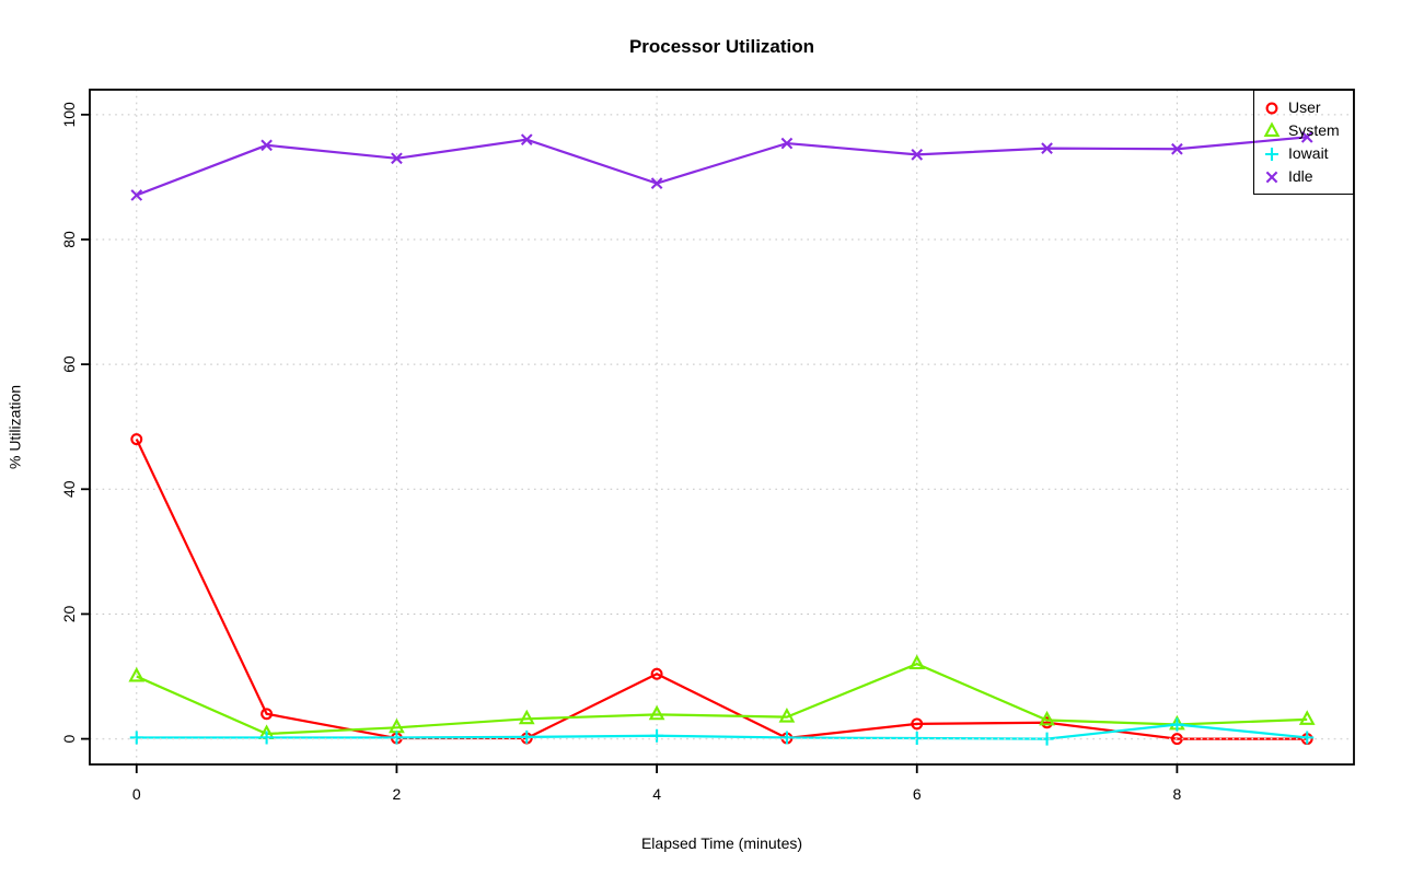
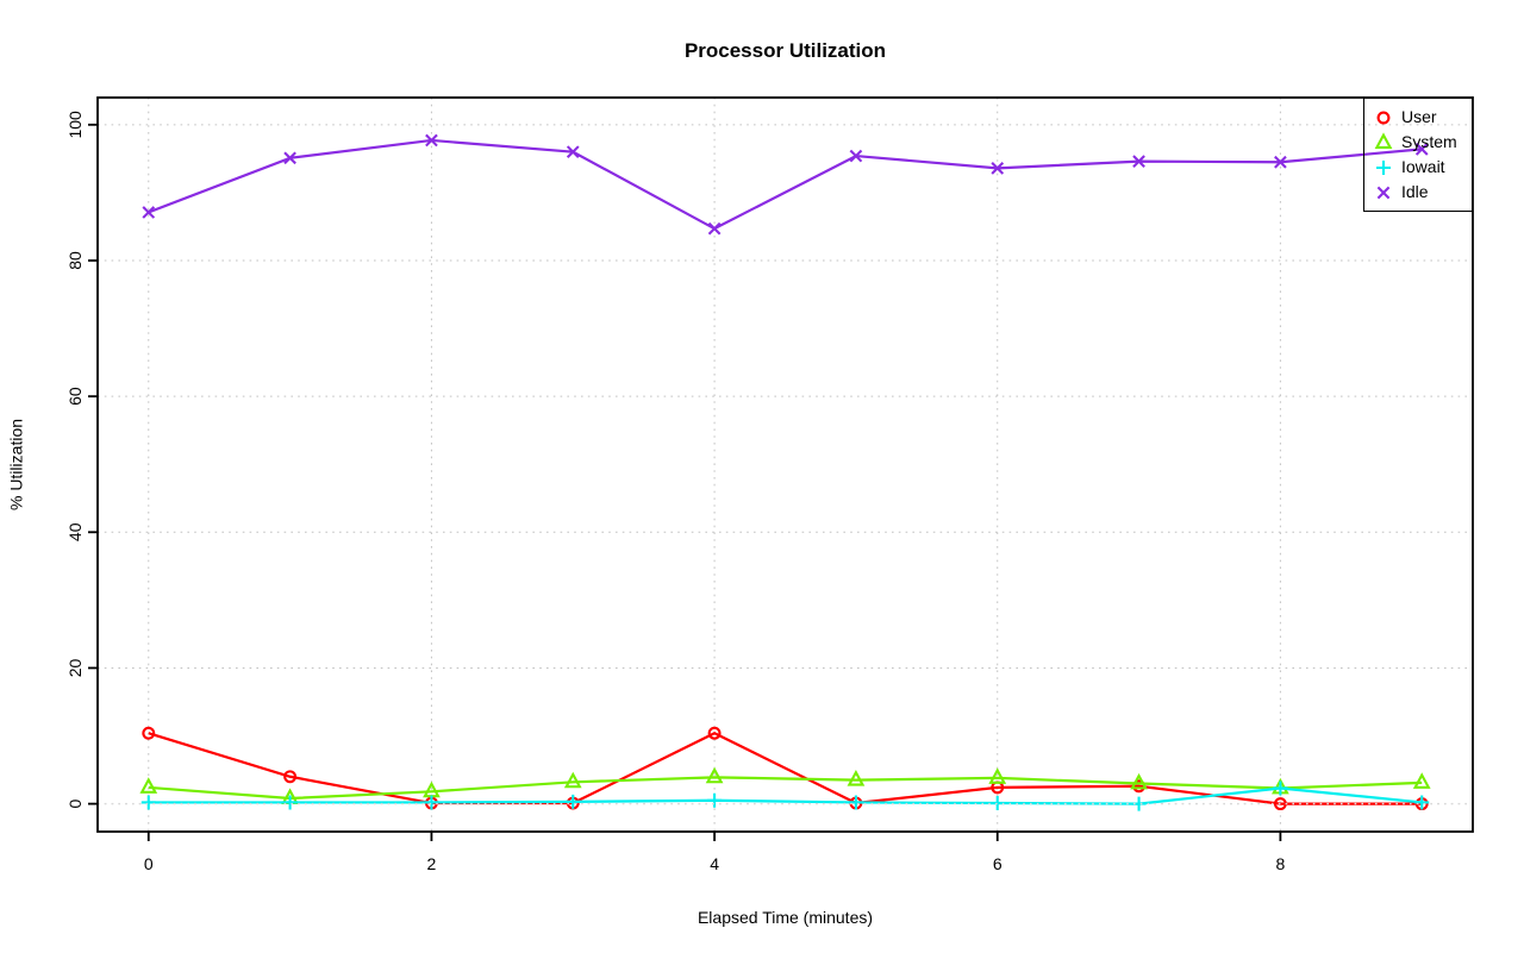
User/0: 48 -> 10
System/0: 10 -> 2
Idle/2: 93 -> 98
Idle/4: 89 -> 85
System/6: 12 -> 4
